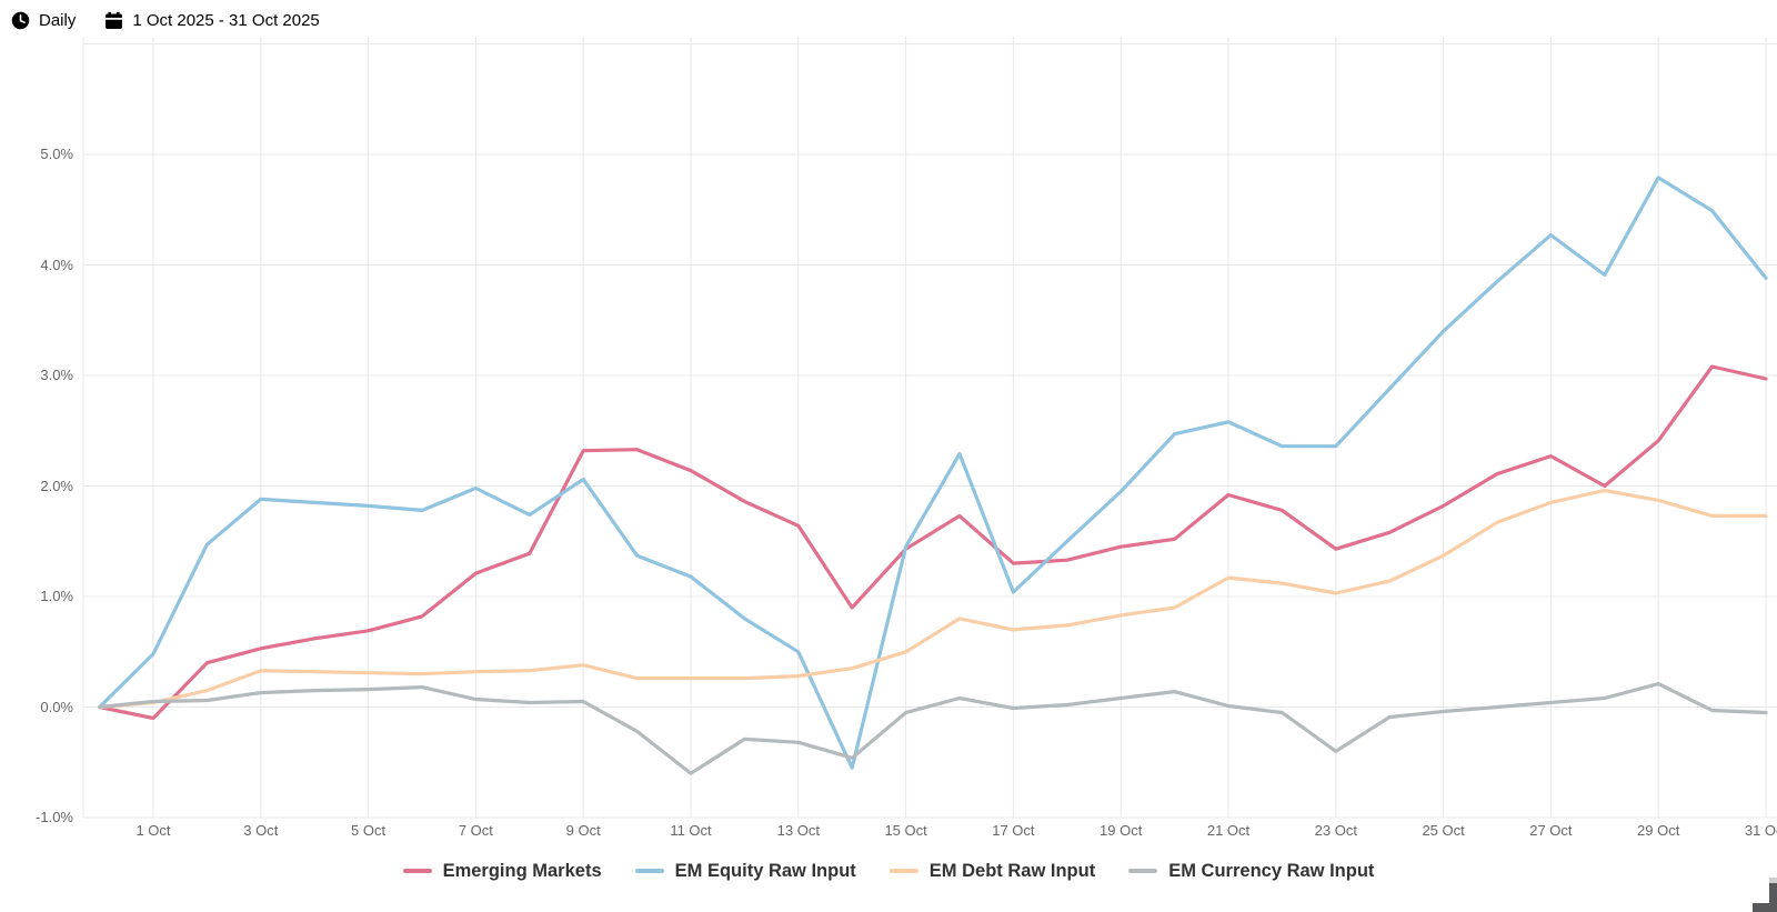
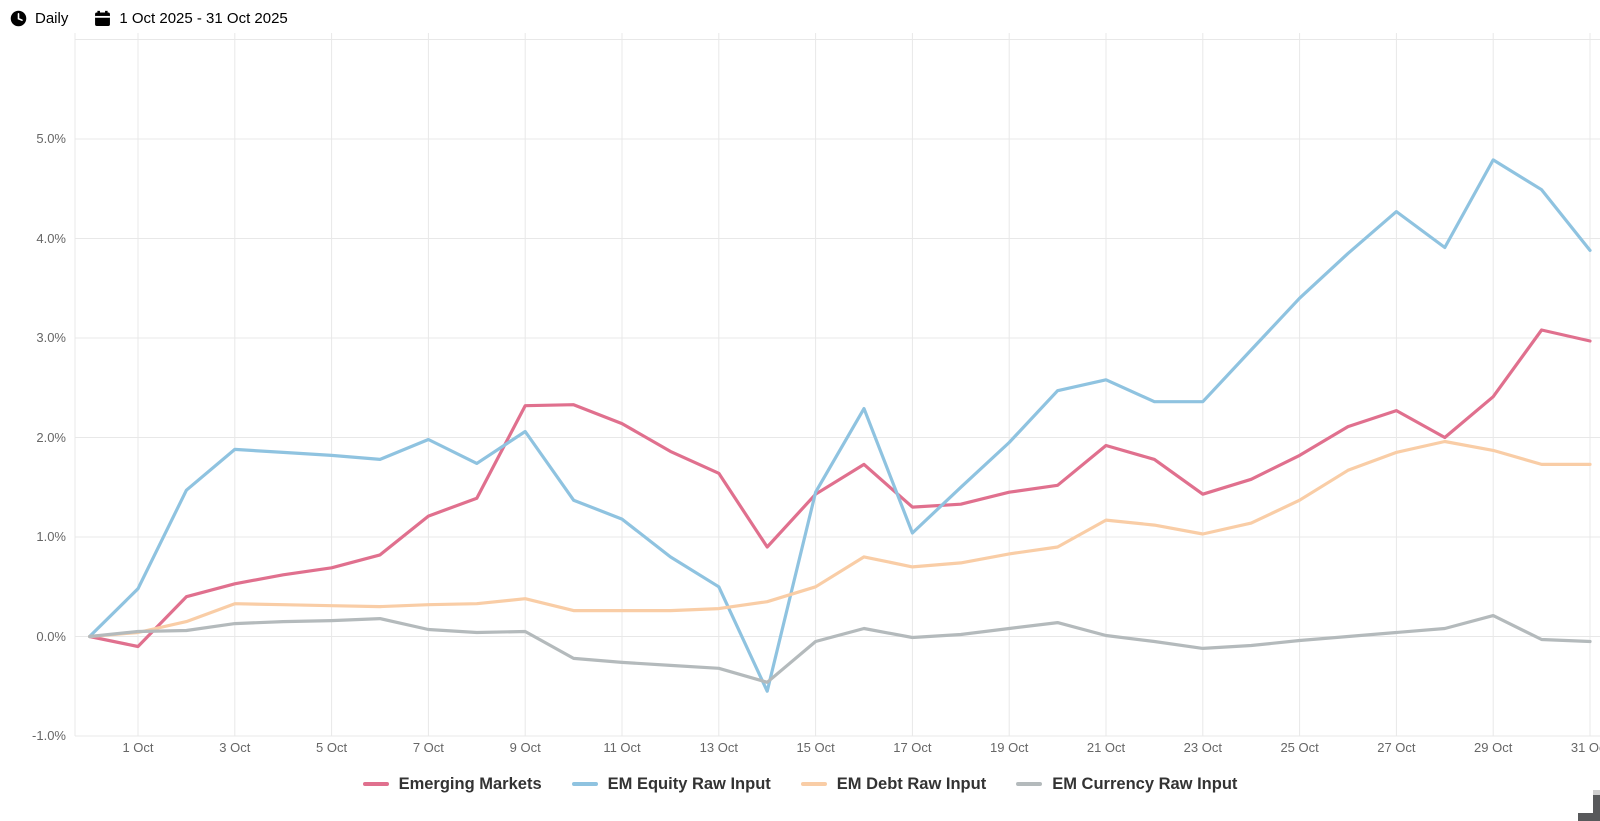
EM Currency Raw Input/11 Oct: -0.6% -> -0.3%
EM Currency Raw Input/23 Oct: -0.4% -> -0.1%
